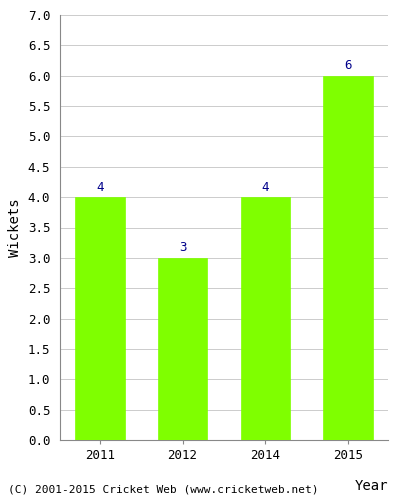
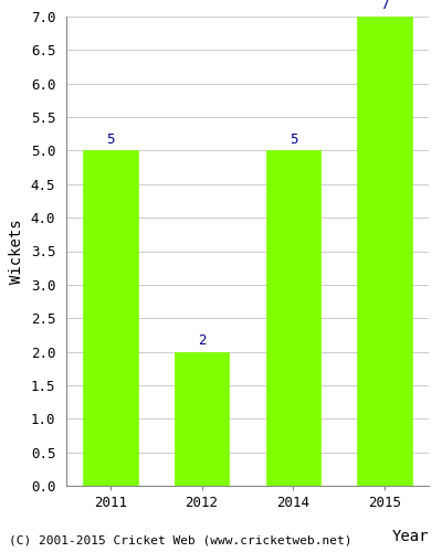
2011: 4 -> 5
2012: 3 -> 2
2014: 4 -> 5
2015: 6 -> 7
